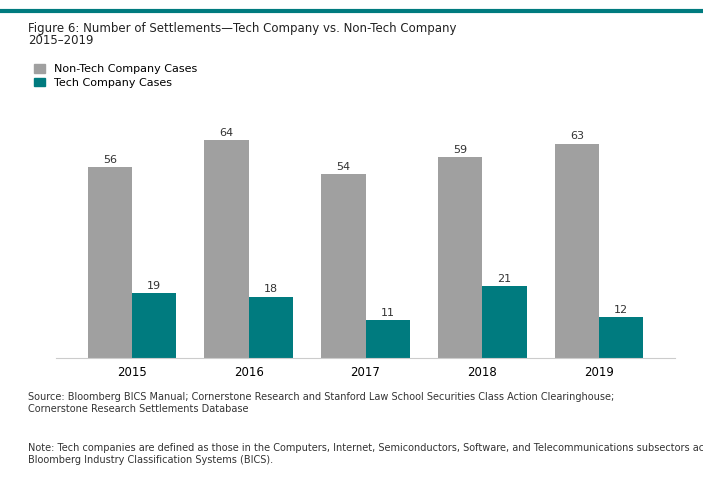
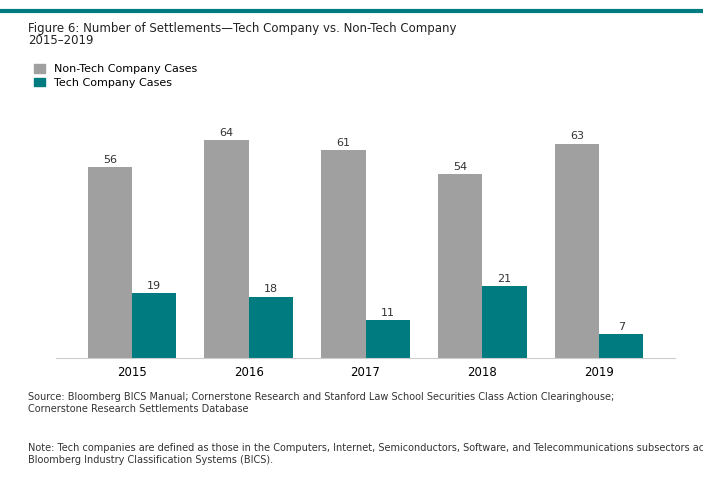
Non-Tech Company Cases/2017: 54 -> 61
Non-Tech Company Cases/2018: 59 -> 54
Tech Company Cases/2019: 12 -> 7
